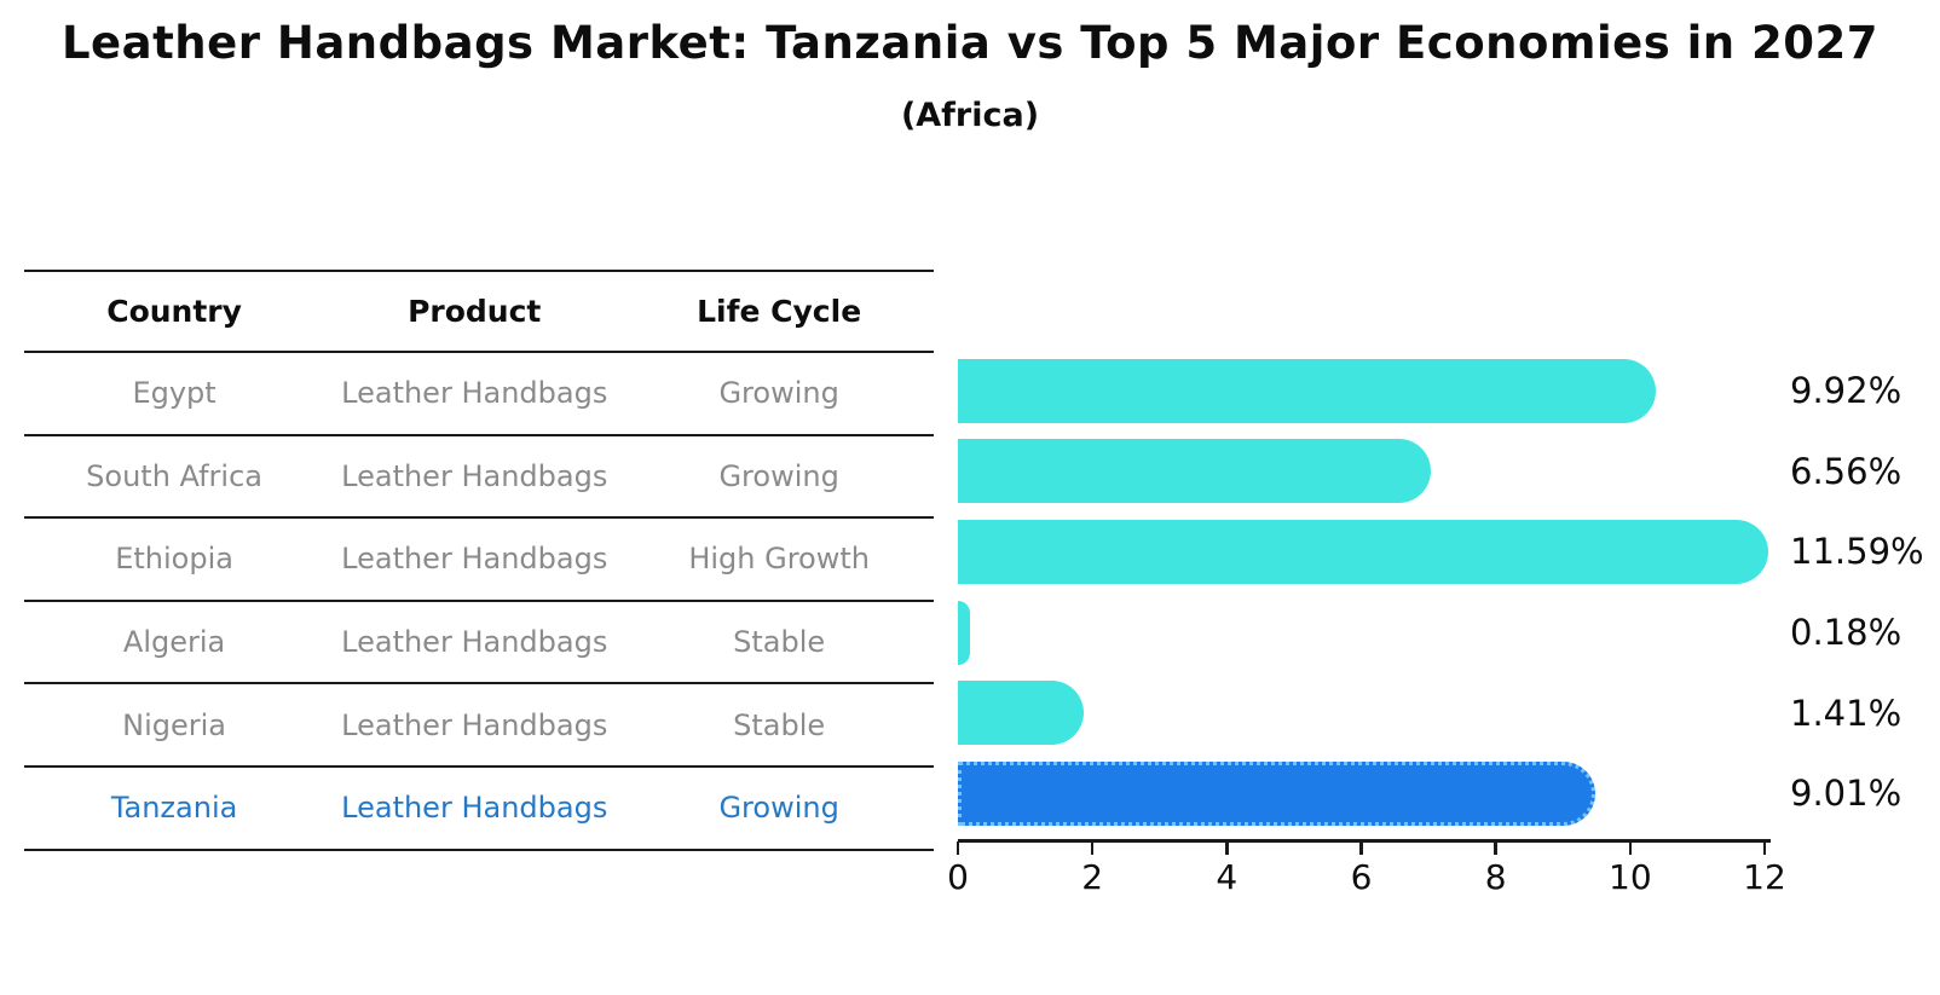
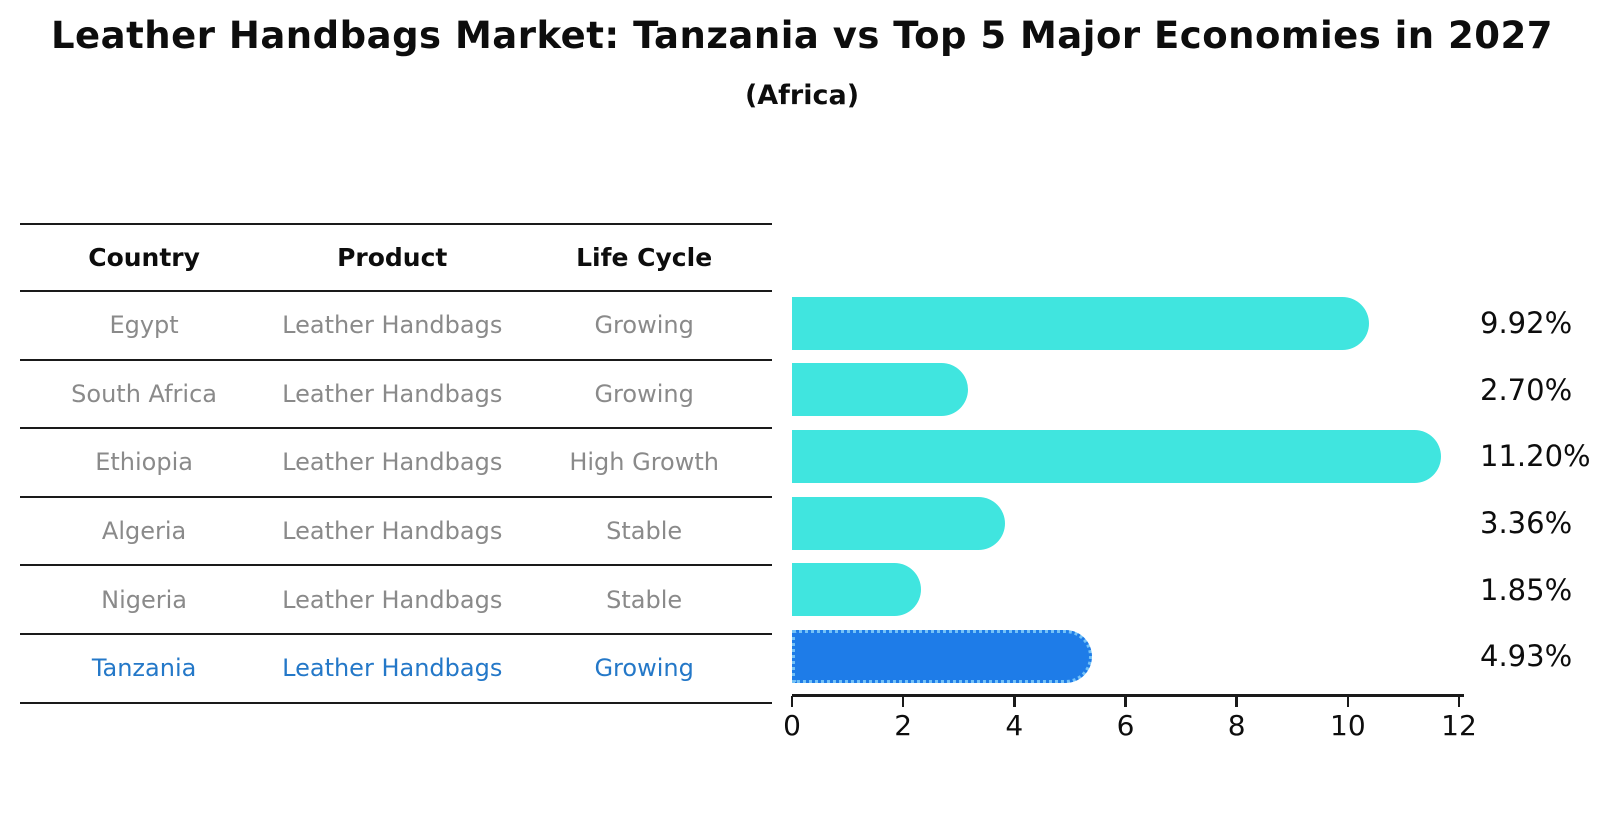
South Africa: 6.56% -> 2.70%
Ethiopia: 11.59% -> 11.20%
Algeria: 0.18% -> 3.36%
Nigeria: 1.41% -> 1.85%
Tanzania: 9.01% -> 4.93%
